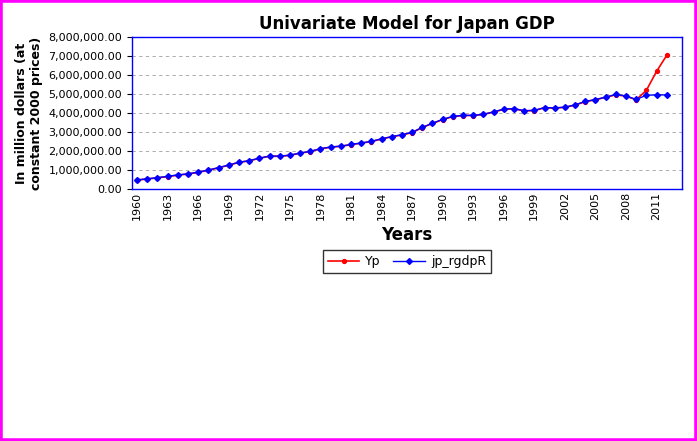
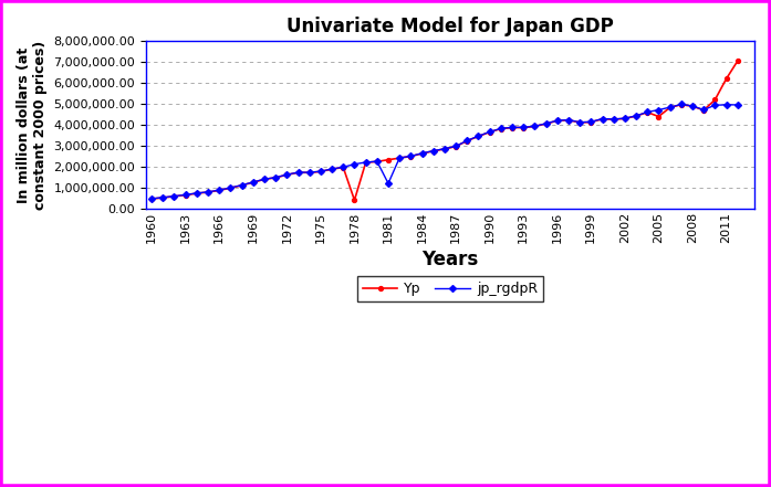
Yp/1978: 2,100,000 -> 400,000
jp_rgdpR/1981: 2,300,000 -> 1,200,000
Yp/2005: 4,700,000 -> 4,400,000
